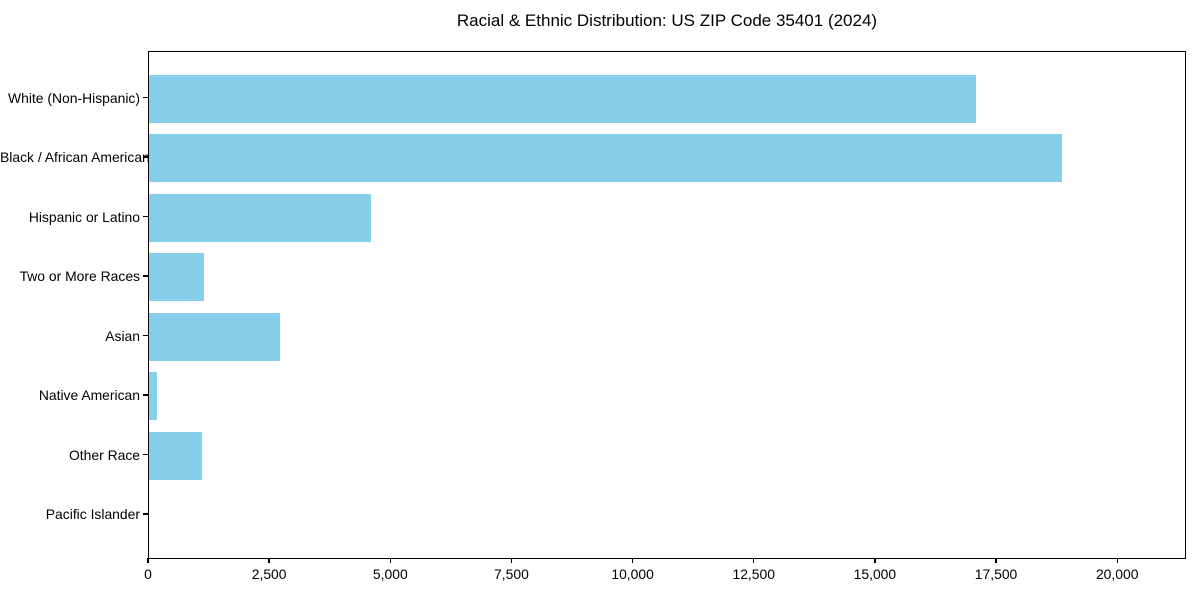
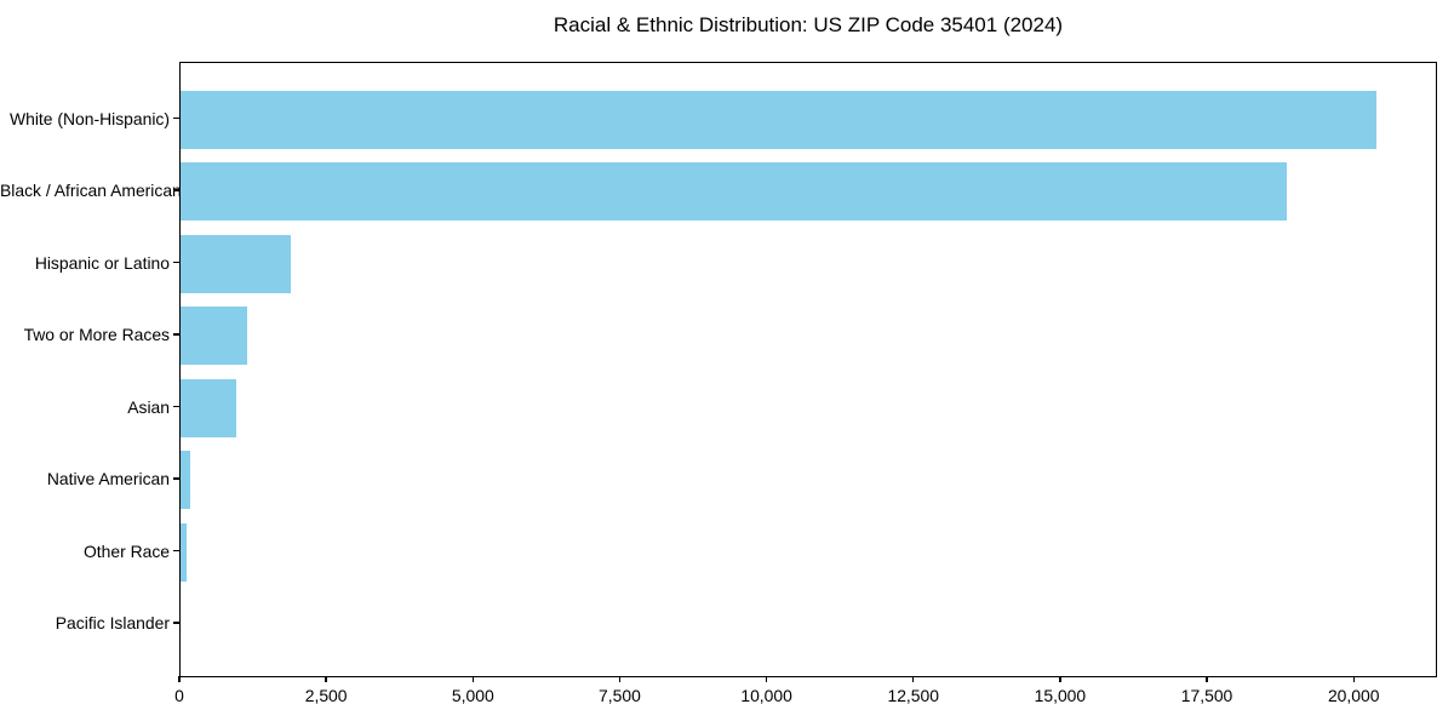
White (Non-Hispanic): 17100 -> 20400
Hispanic or Latino: 4600 -> 1900
Asian: 2700 -> 1000
Other Race: 1100 -> 100
